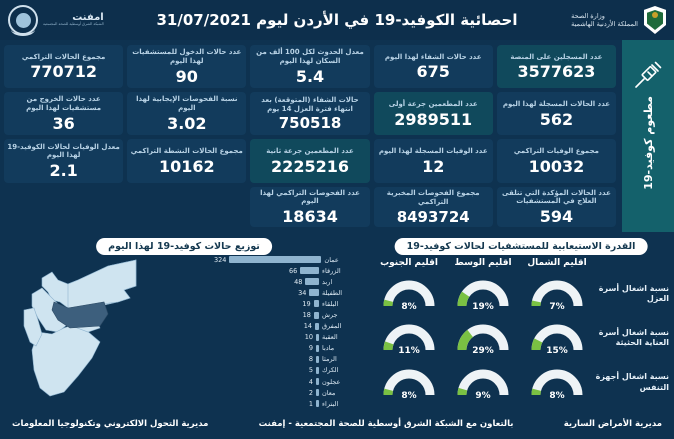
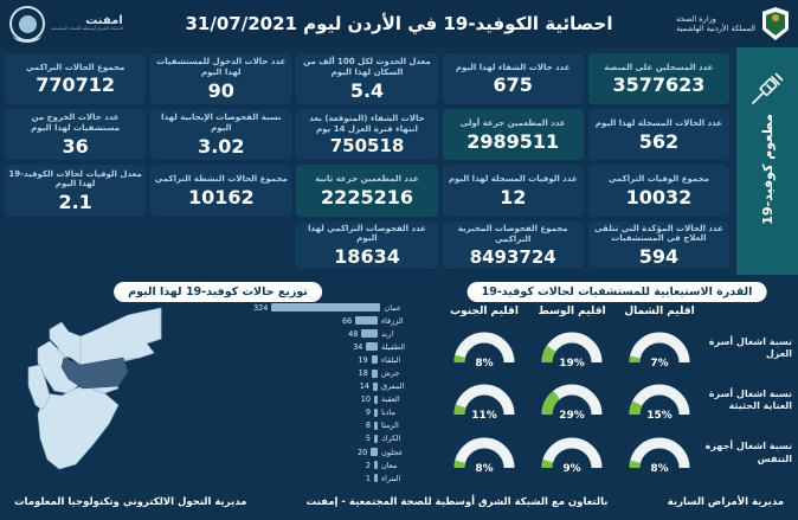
عجلون: 4 -> 20
